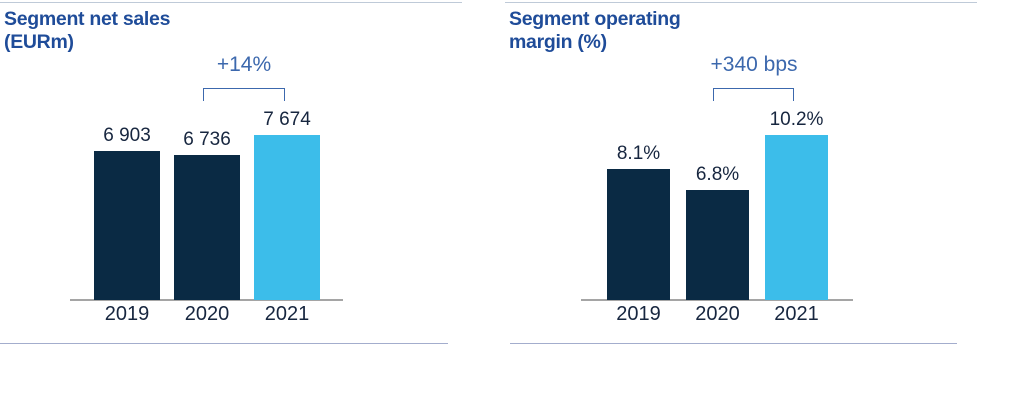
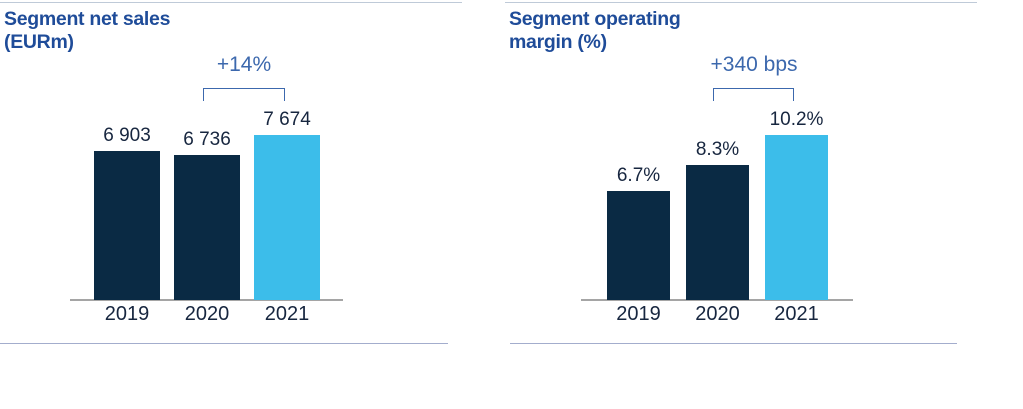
Segment operating margin (%)/2019: 8.1% -> 6.7%
Segment operating margin (%)/2020: 6.8% -> 8.3%
